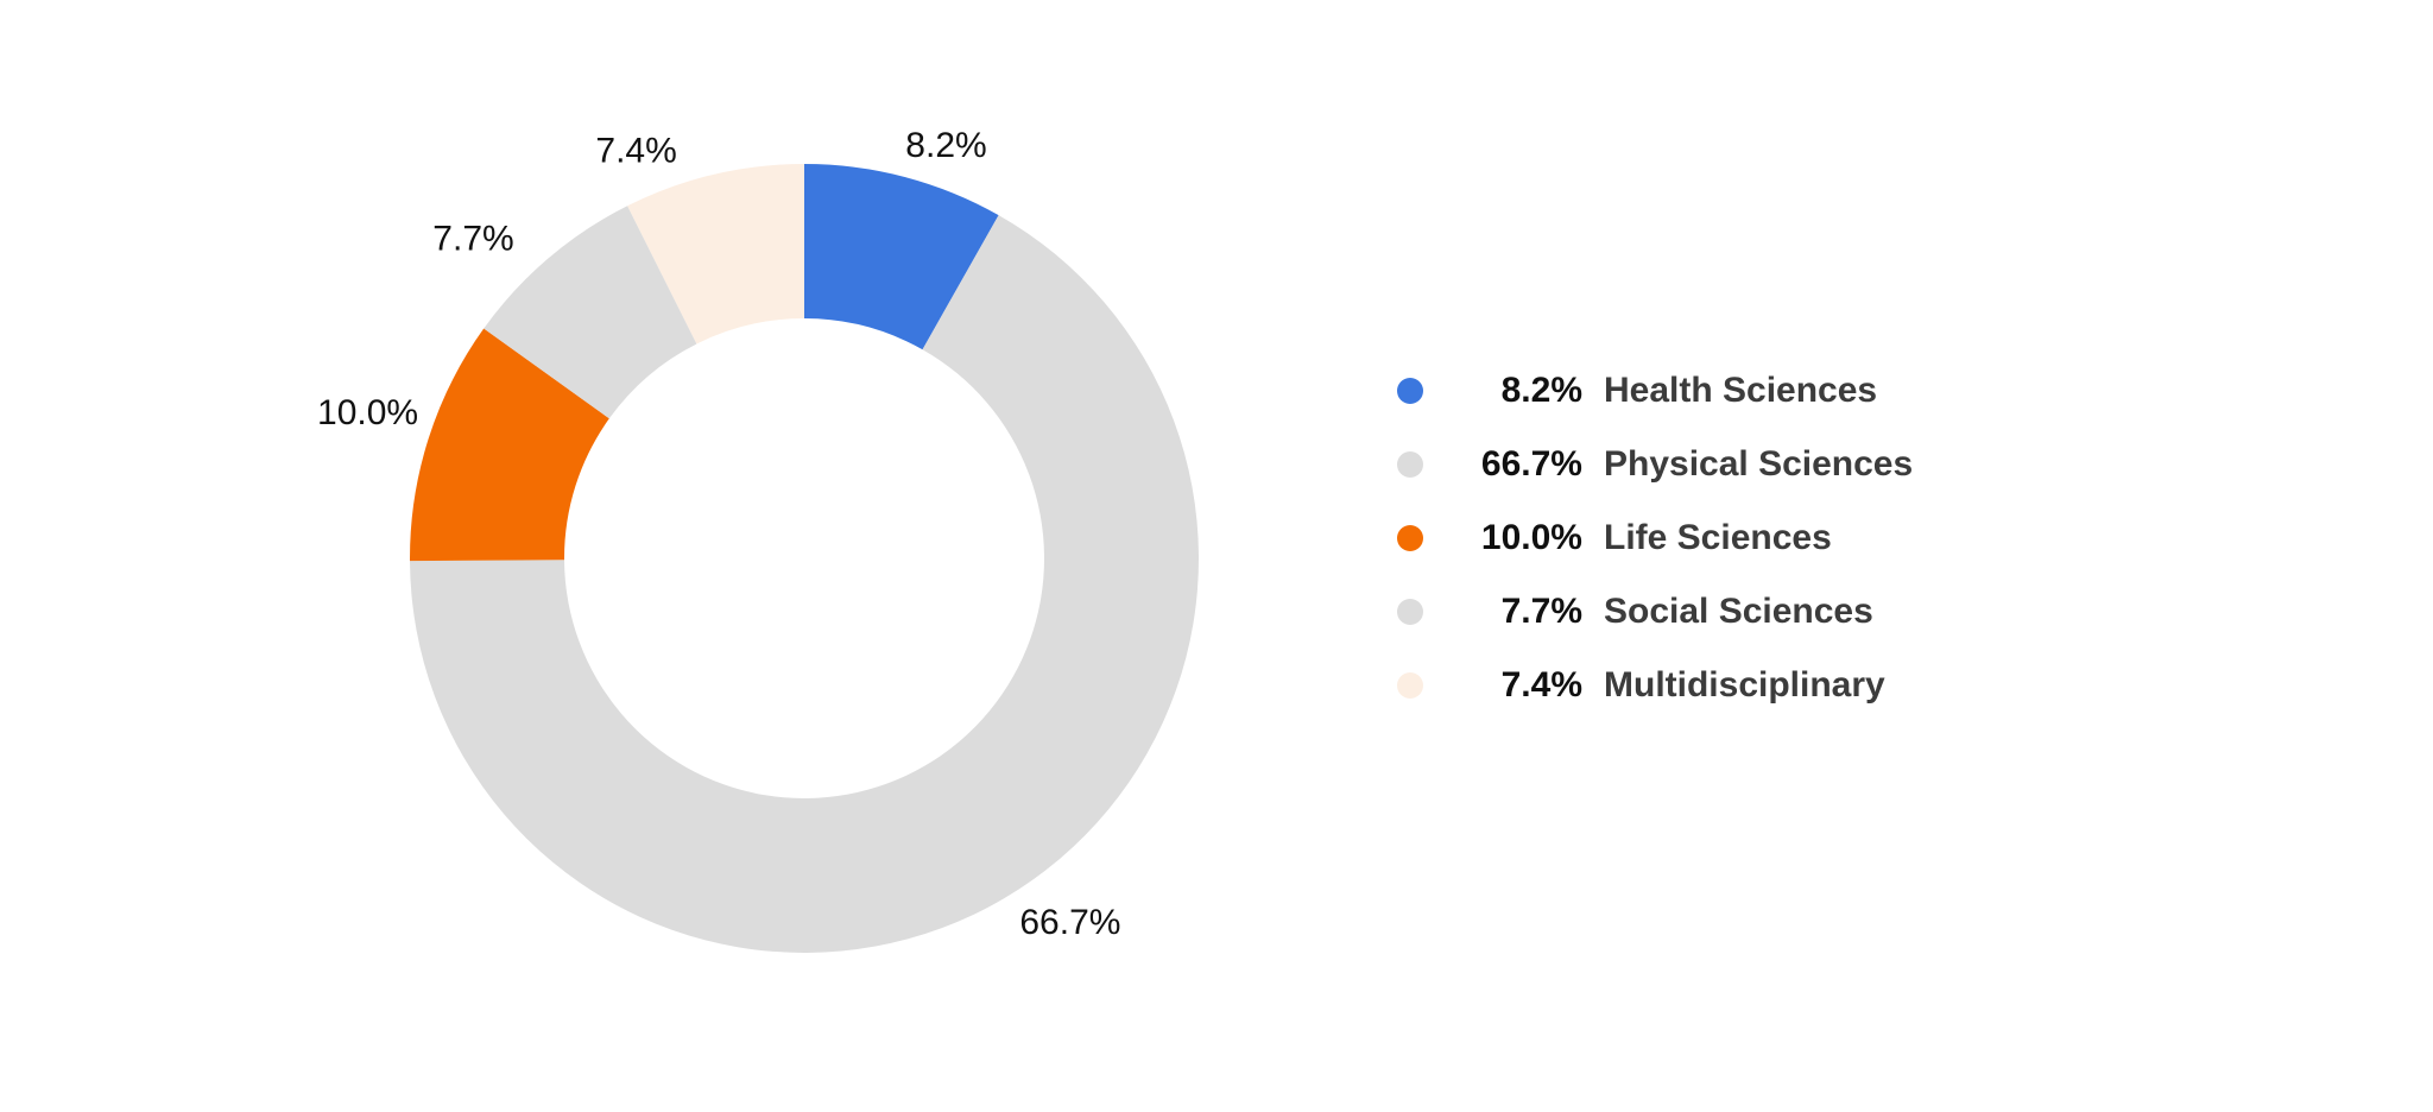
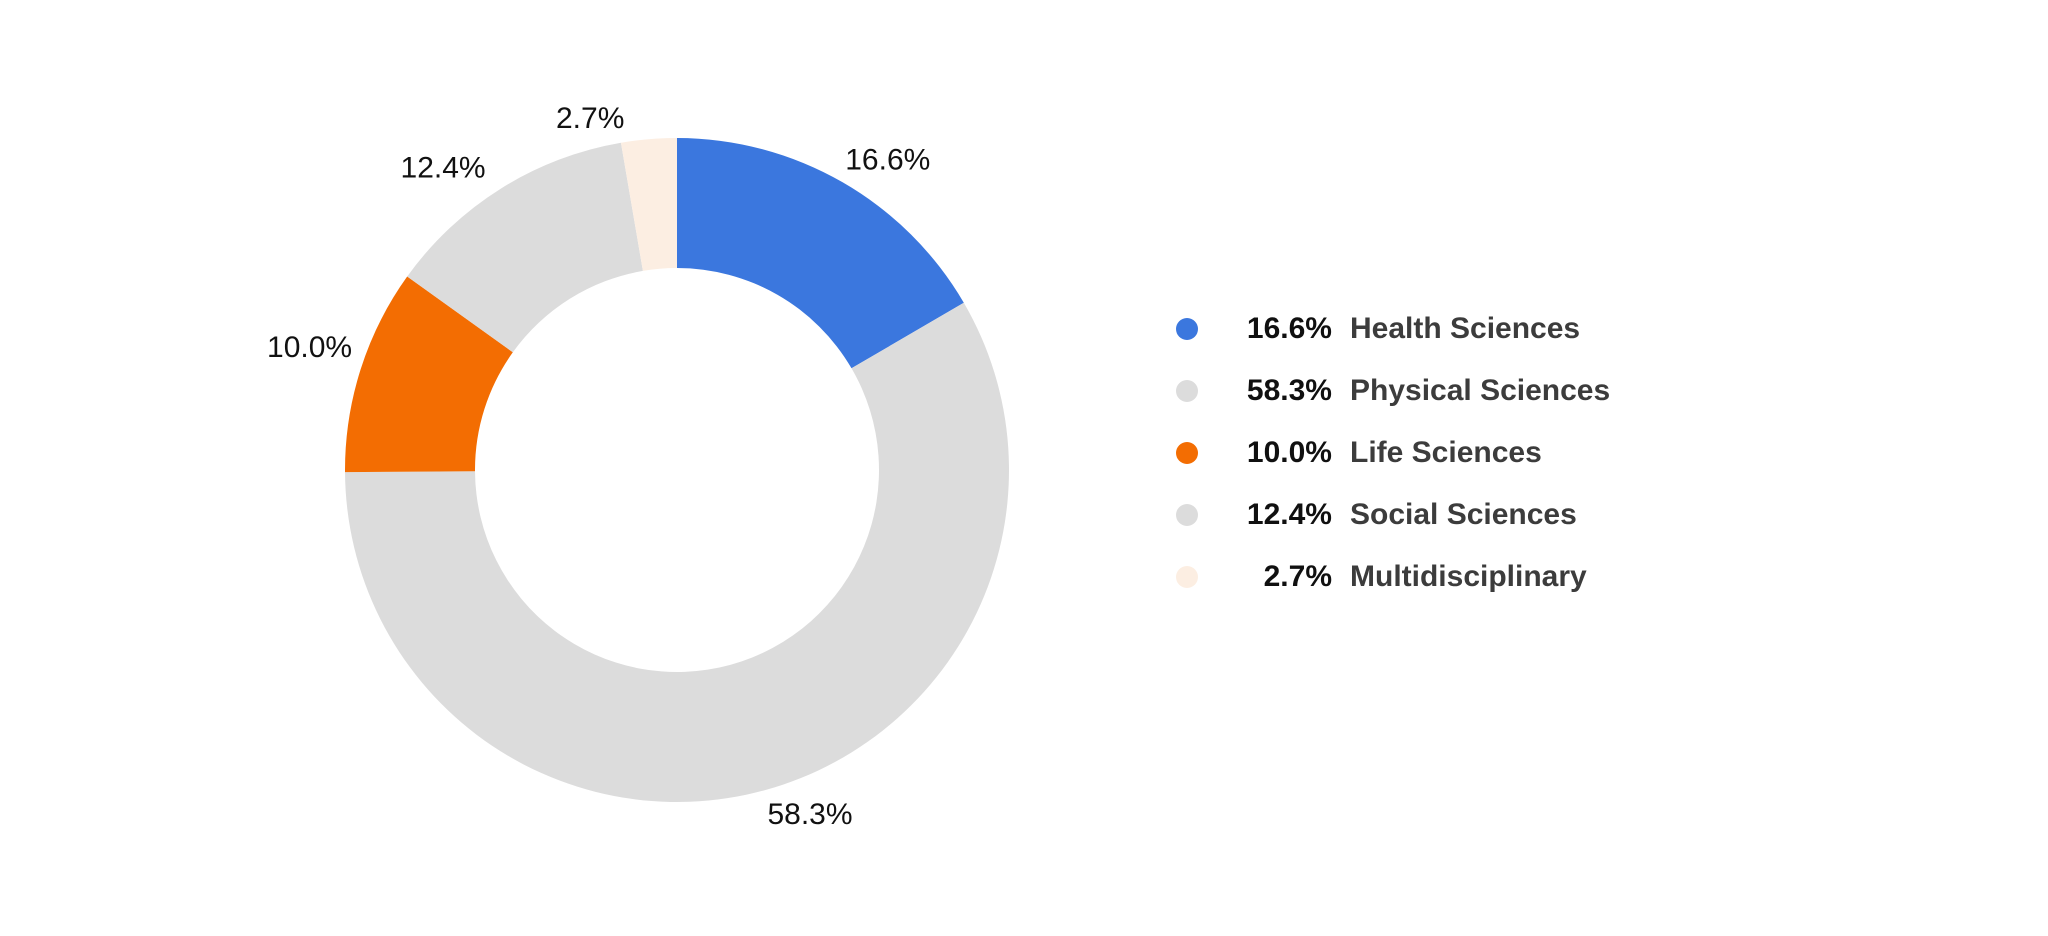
Health Sciences: 8.2% -> 16.6%
Physical Sciences: 66.7% -> 58.3%
Social Sciences: 7.7% -> 12.4%
Multidisciplinary: 7.4% -> 2.7%
